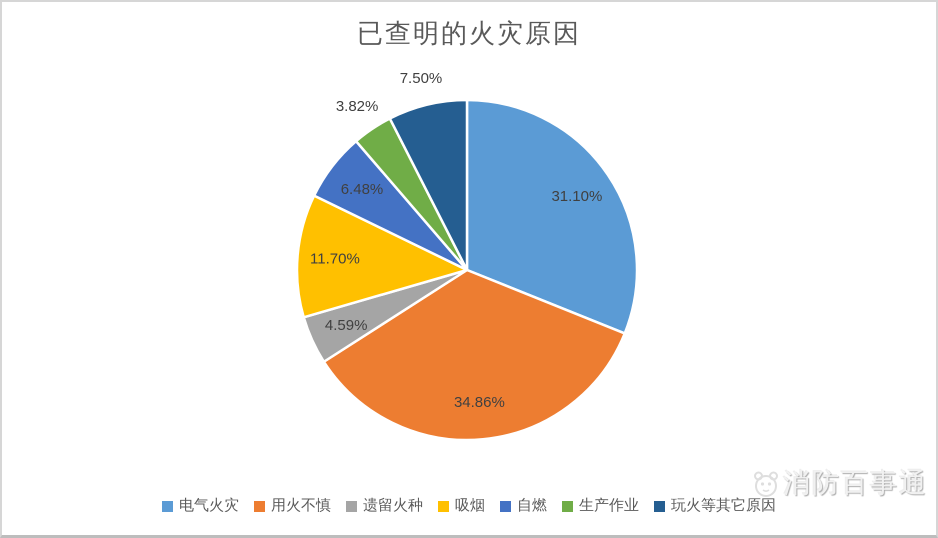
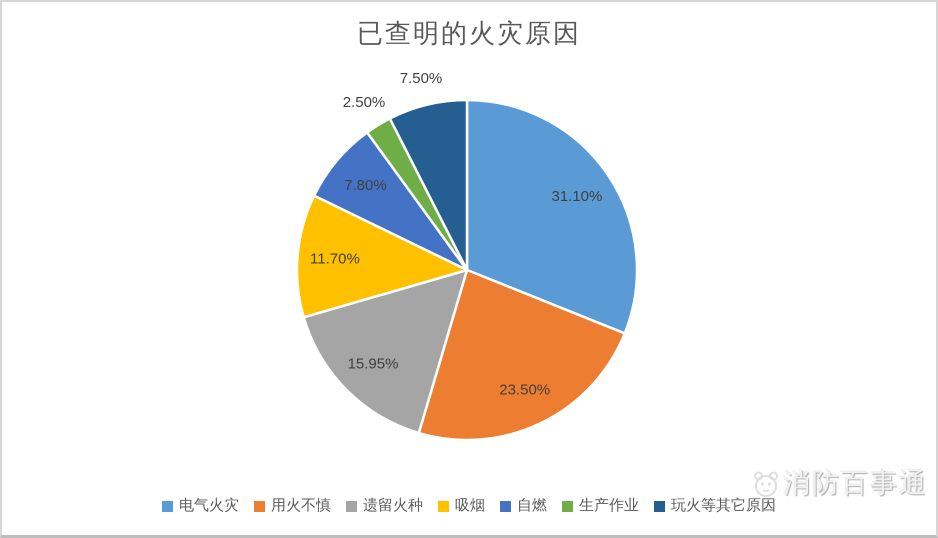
用火不慎: 34.86% -> 23.50%
遗留火种: 4.59% -> 15.95%
自燃: 6.48% -> 7.80%
生产作业: 3.82% -> 2.50%
